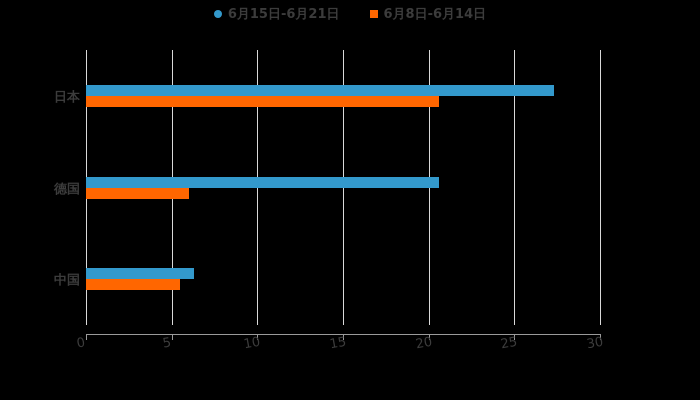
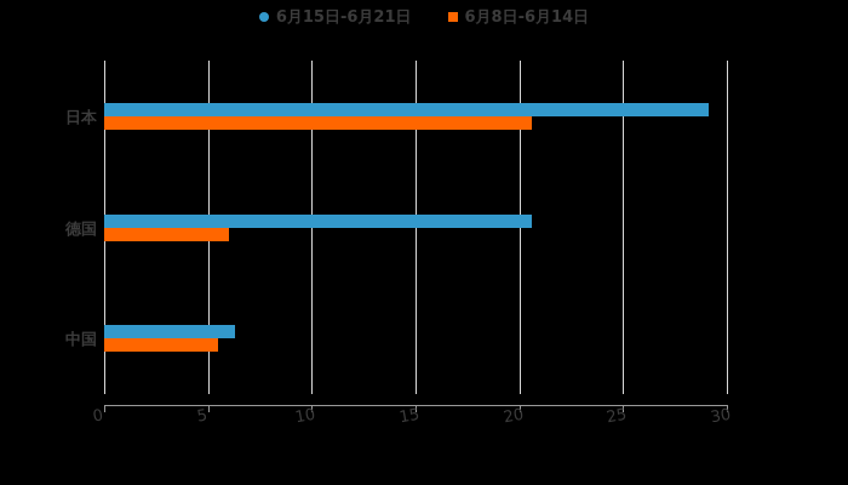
6月15日-6月21日/日本: 27.3 -> 29.1
